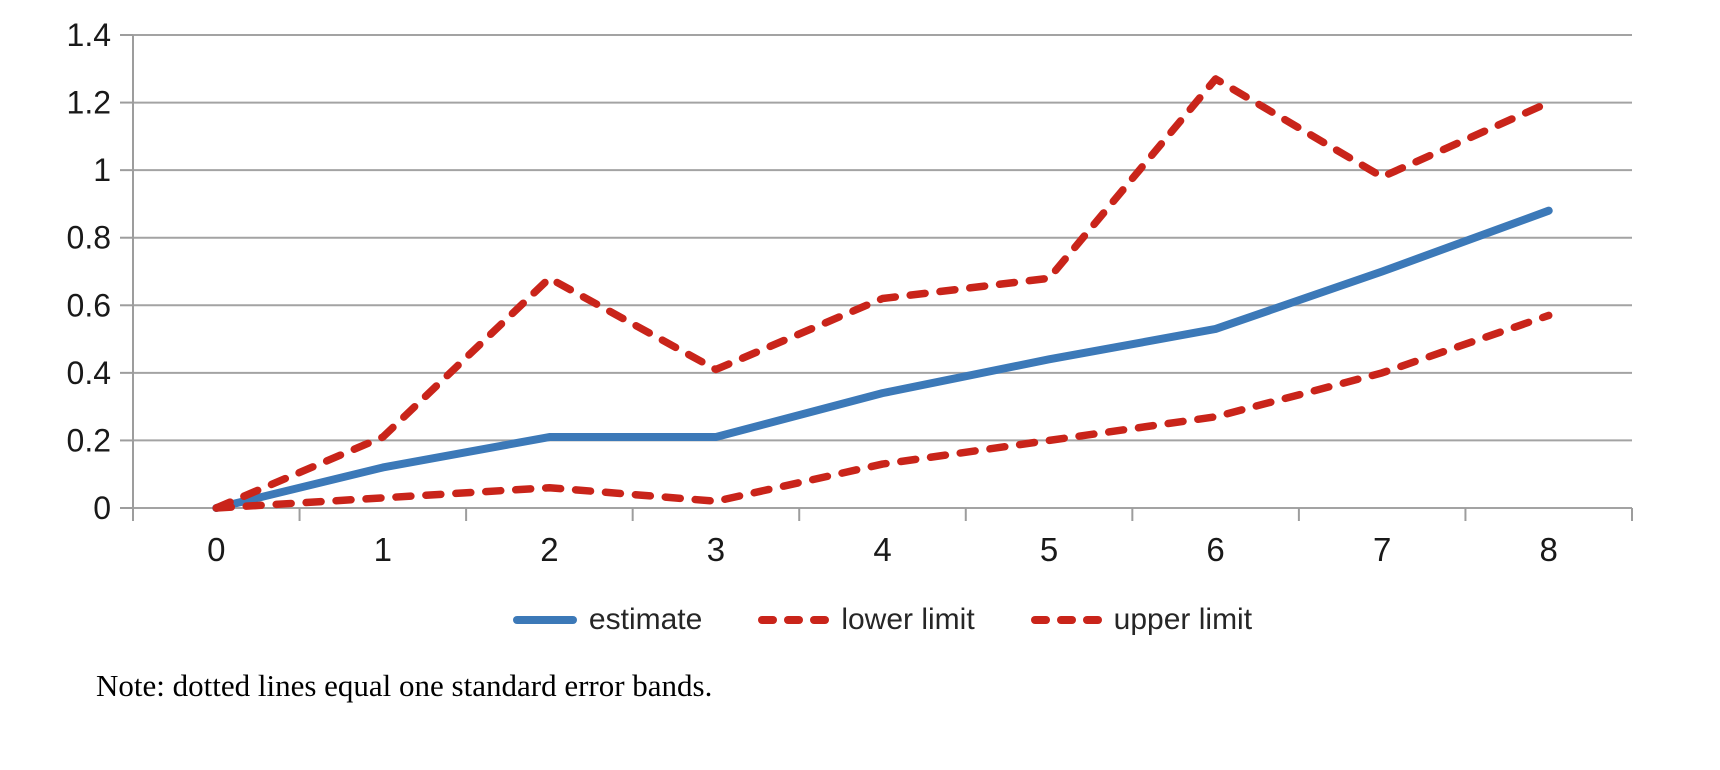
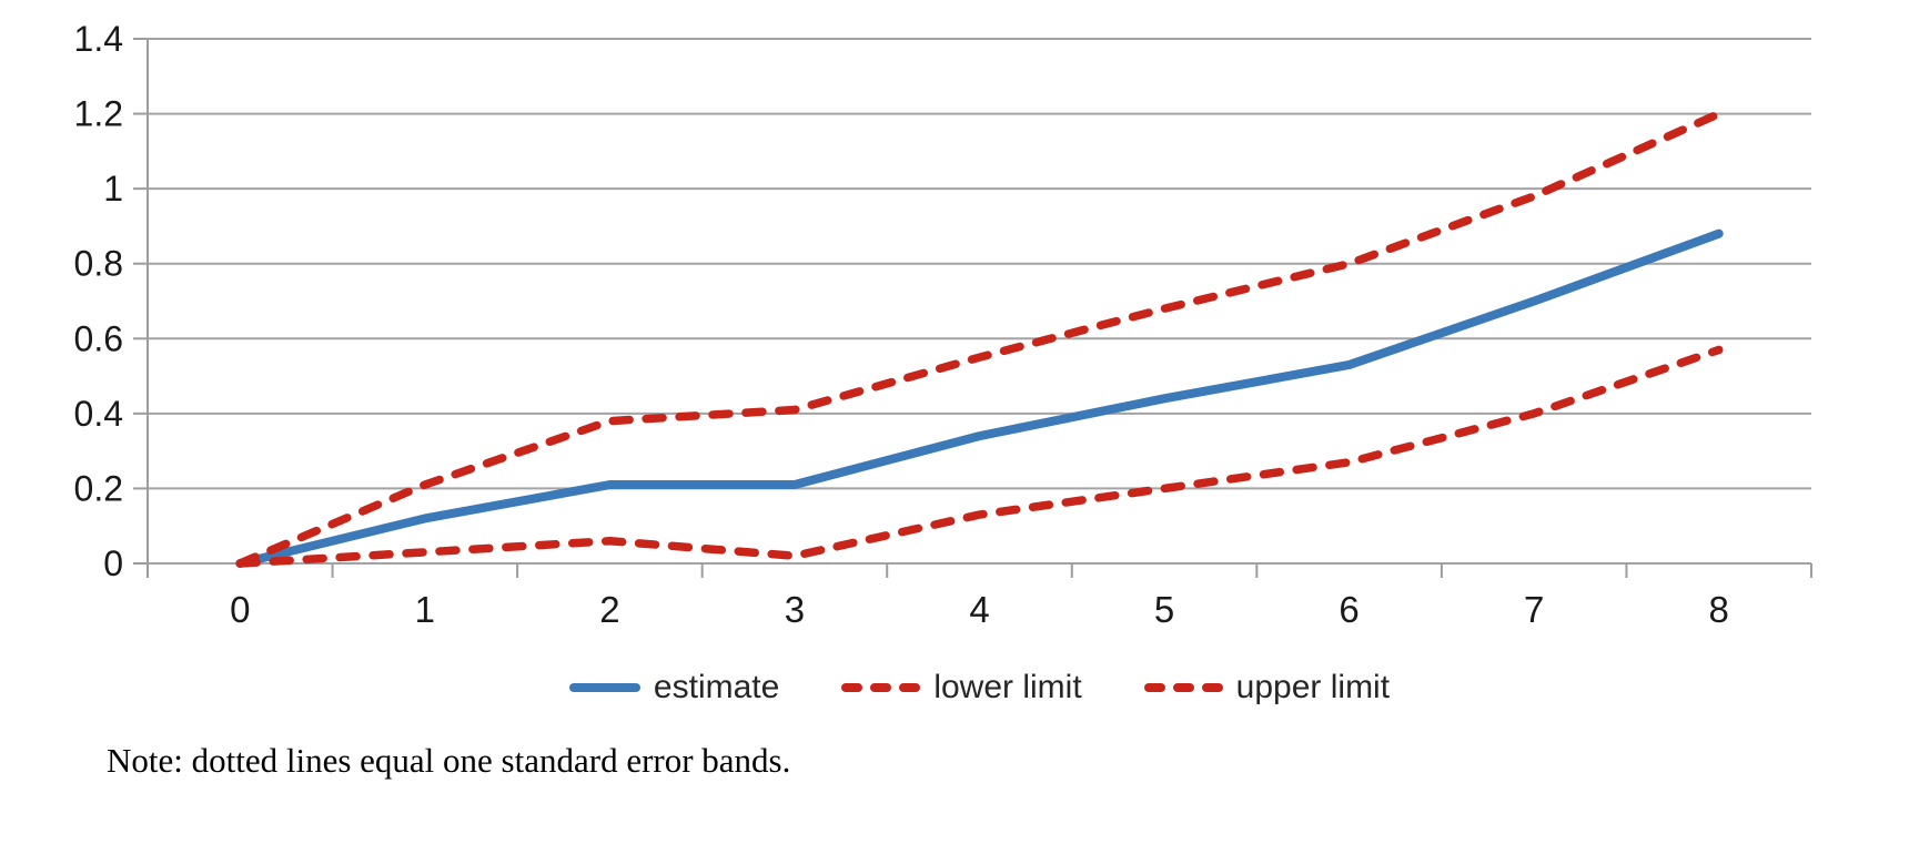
upper limit/2: 0.68 -> 0.38
upper limit/4: 0.62 -> 0.55
upper limit/6: 1.27 -> 0.80
